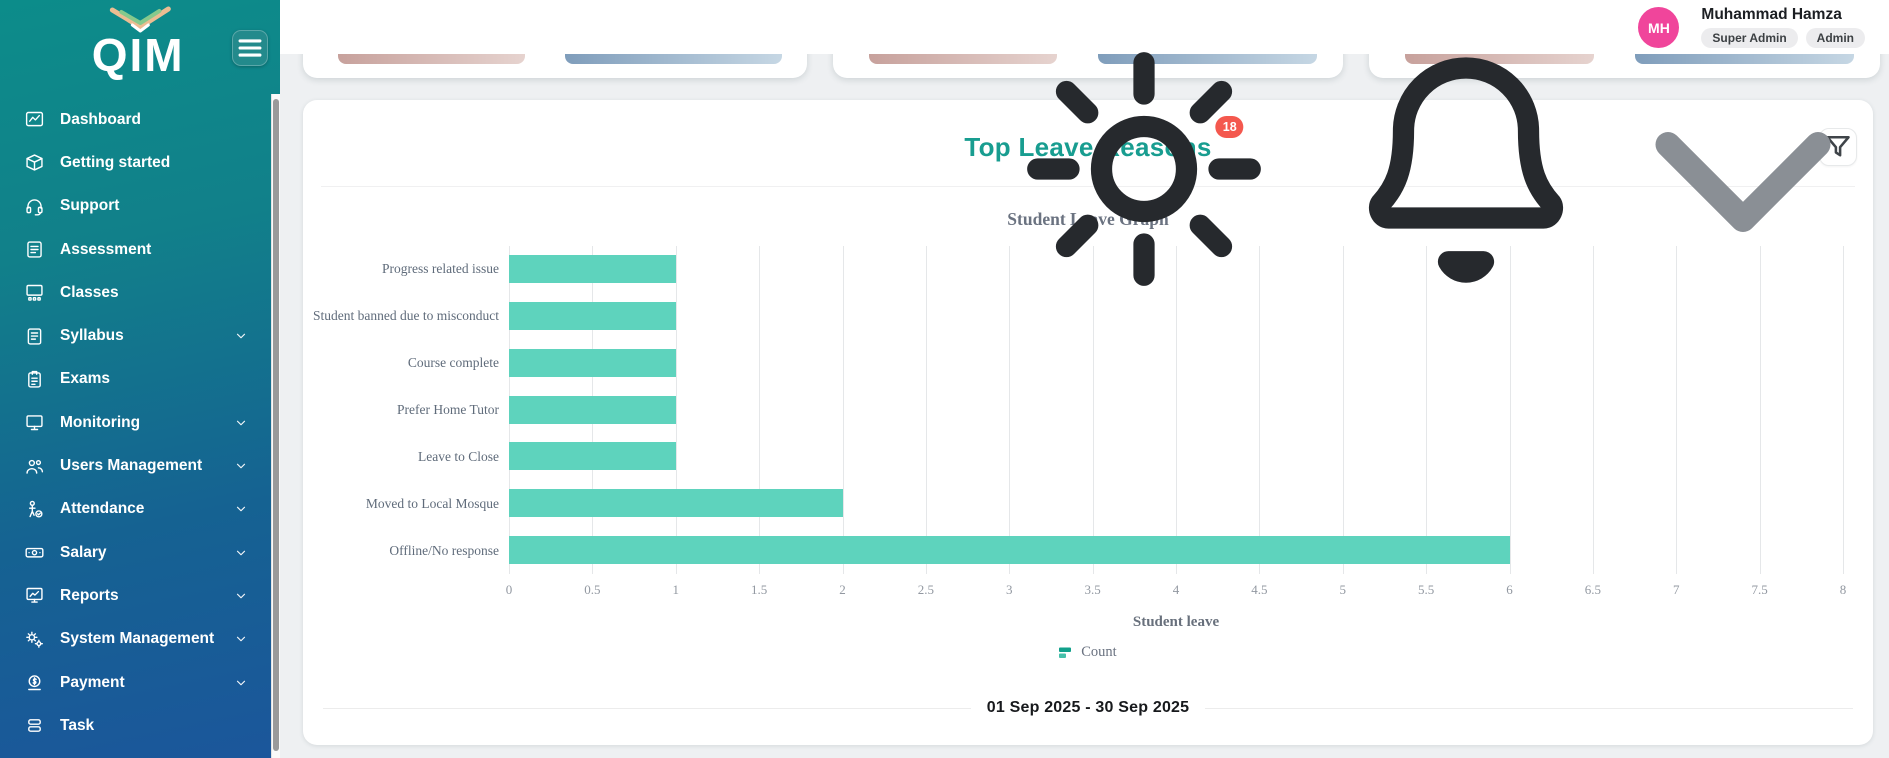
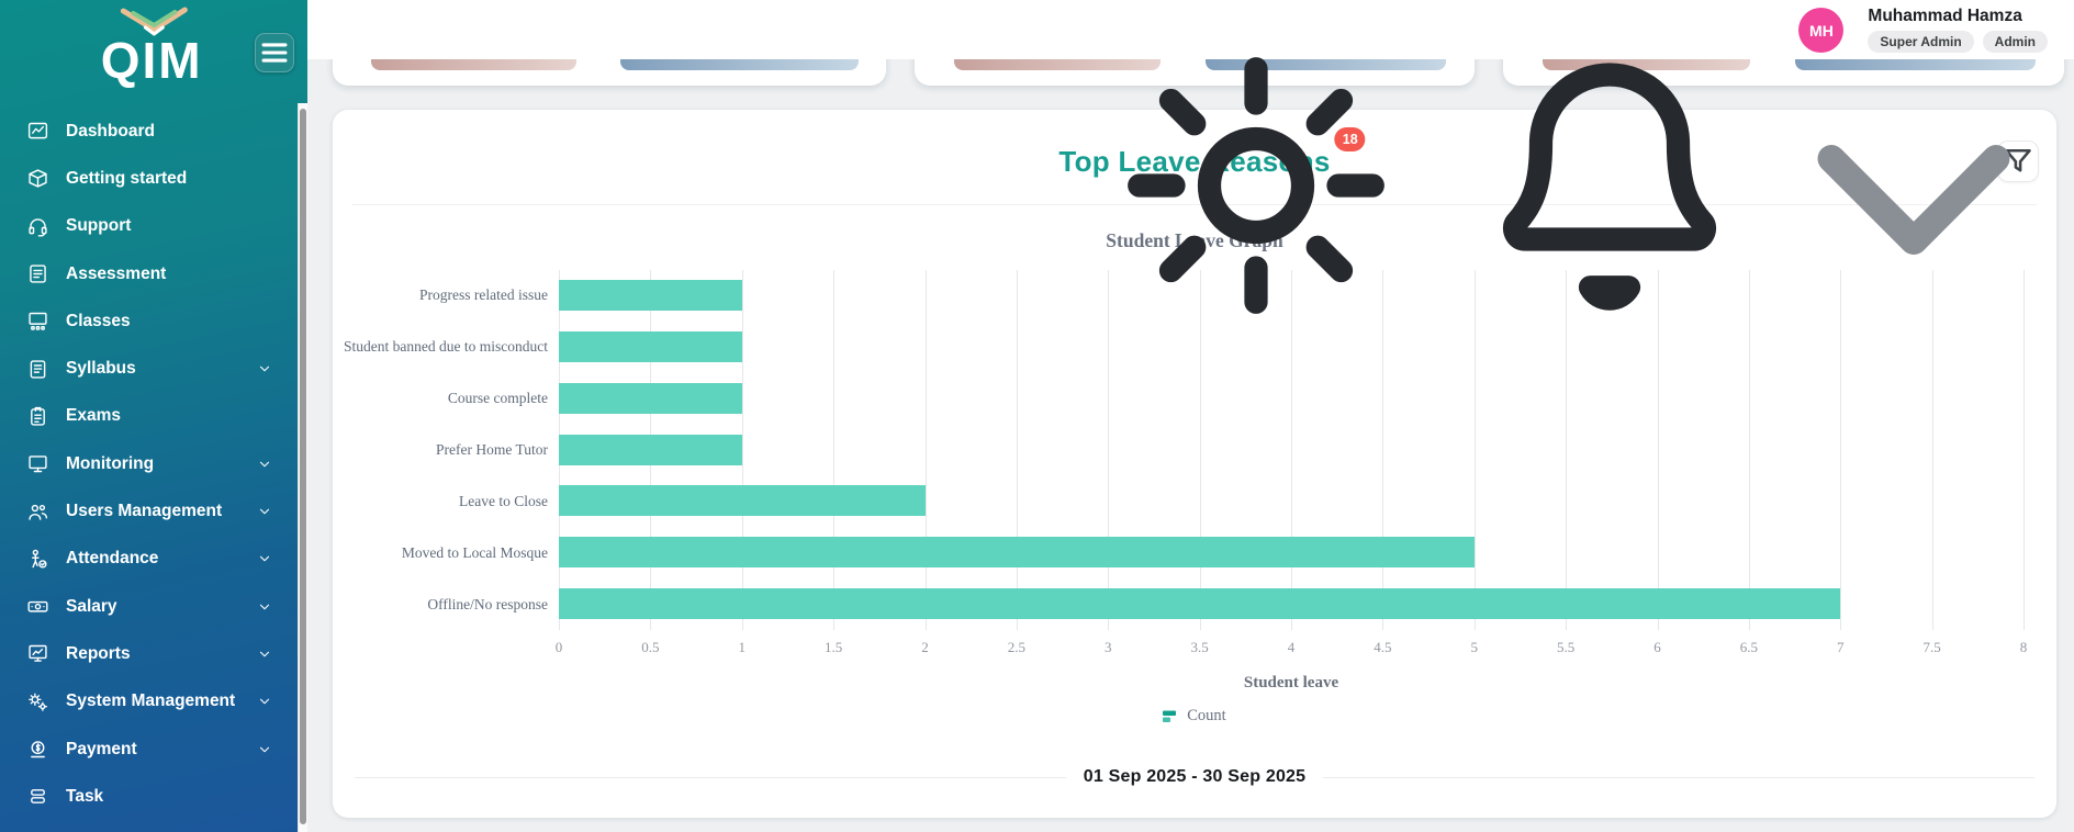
Leave to Close: 1 -> 2
Moved to Local Mosque: 2 -> 5
Offline/No response: 6 -> 7
